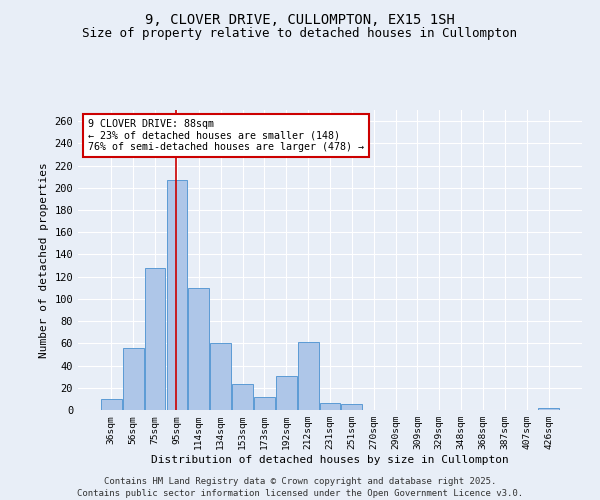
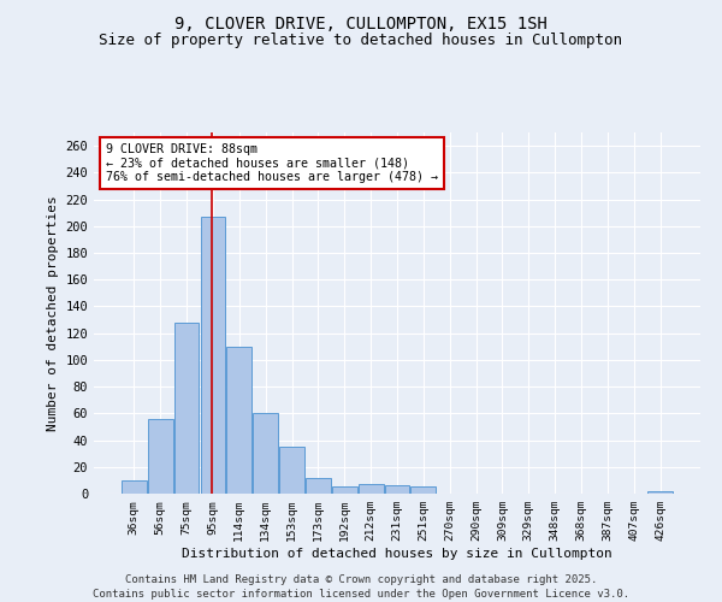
153sqm: 23 -> 35
192sqm: 31 -> 5
212sqm: 61 -> 7
